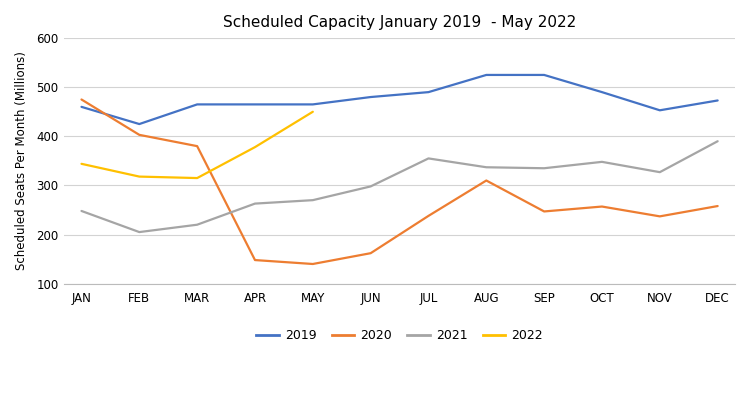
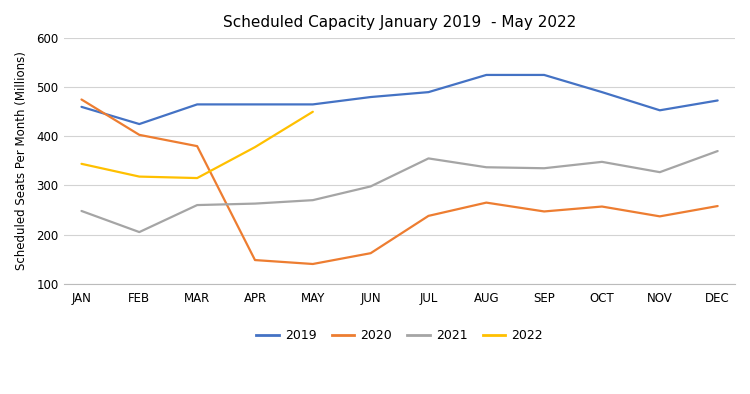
2021/MAR: 220 -> 260
2020/AUG: 310 -> 265
2021/DEC: 390 -> 370
